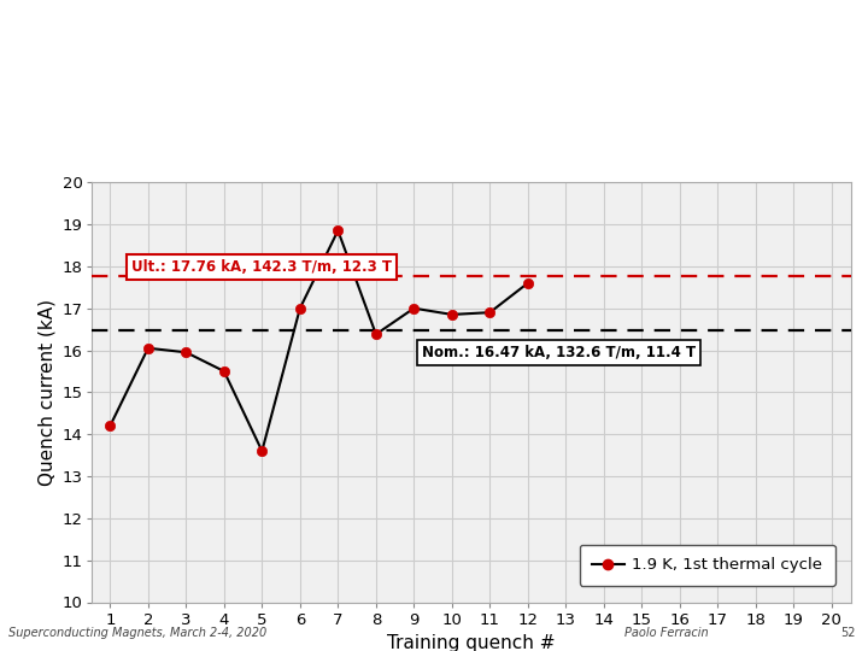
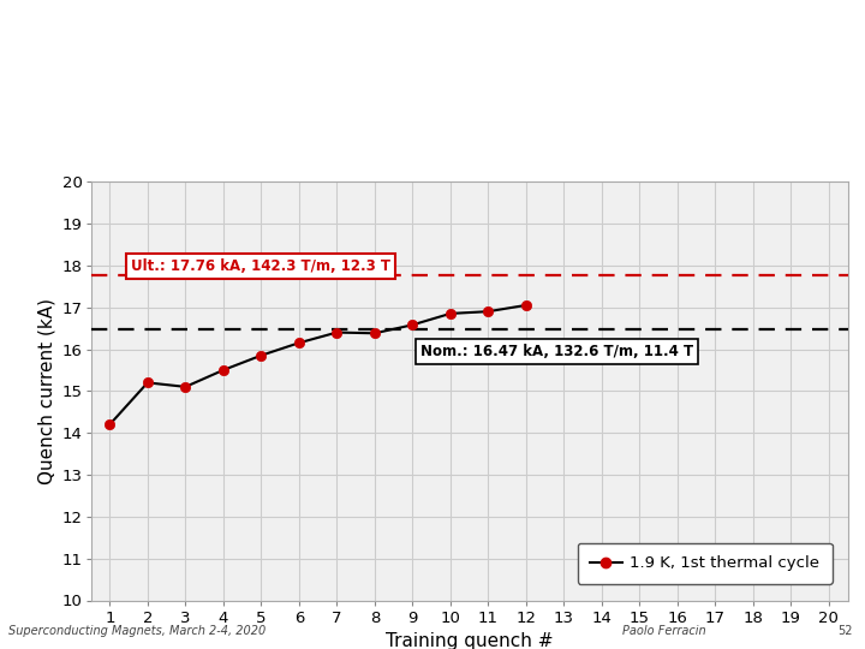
2: 16.05 -> 15.20
3: 15.95 -> 15.10
5: 13.60 -> 15.85
6: 17.00 -> 16.15
7: 18.85 -> 16.40
9: 17.00 -> 16.58
12: 17.60 -> 17.05
